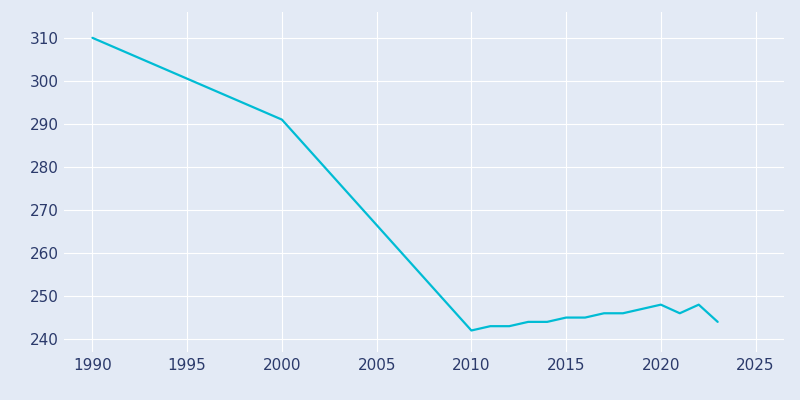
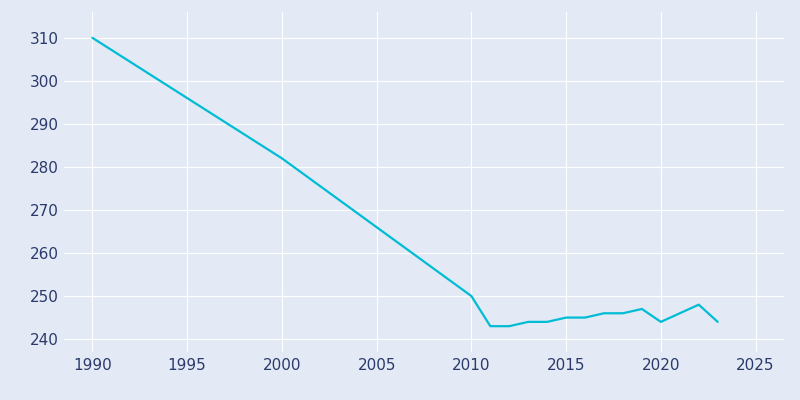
2000: 291 -> 282
2010: 242 -> 250
2020: 248 -> 244
